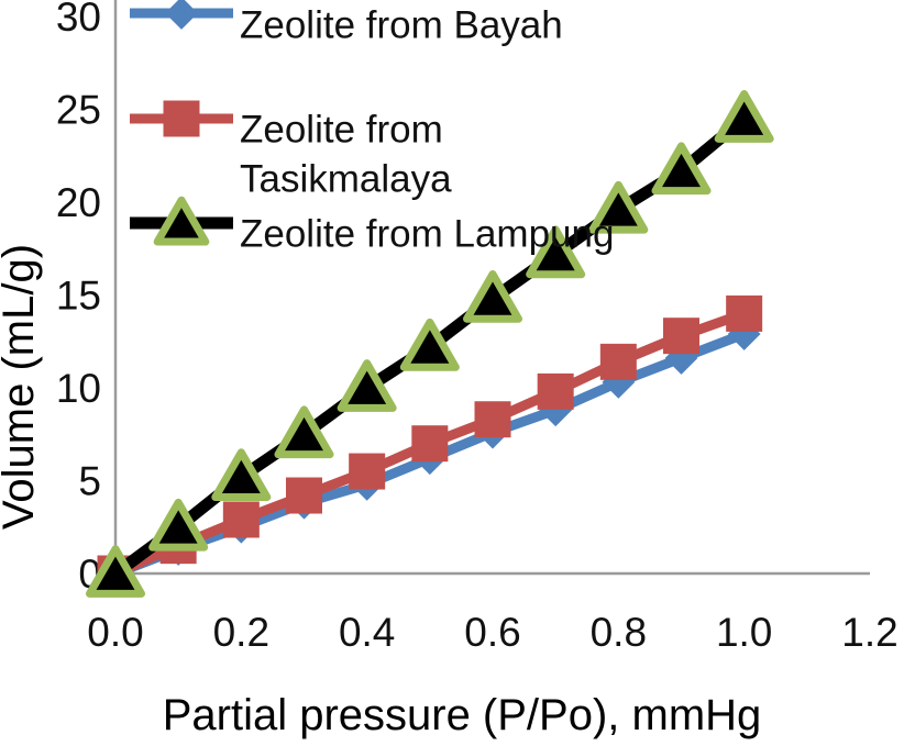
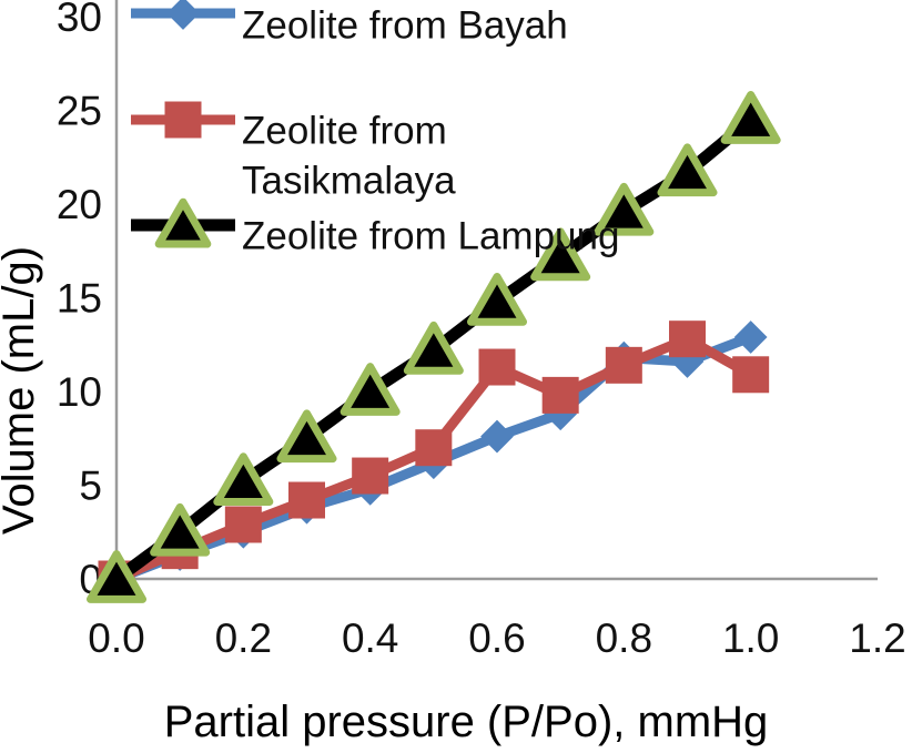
Zeolite from Tasikmalaya/0.6: 8.3 -> 11.3
Zeolite from Bayah/0.8: 10.3 -> 11.8
Zeolite from Tasikmalaya/1.0: 14.0 -> 10.9
